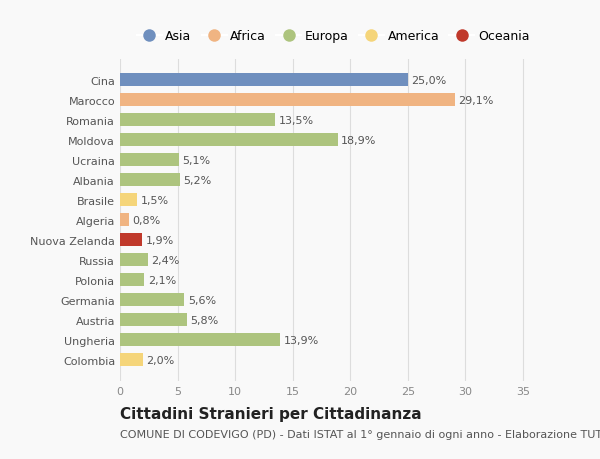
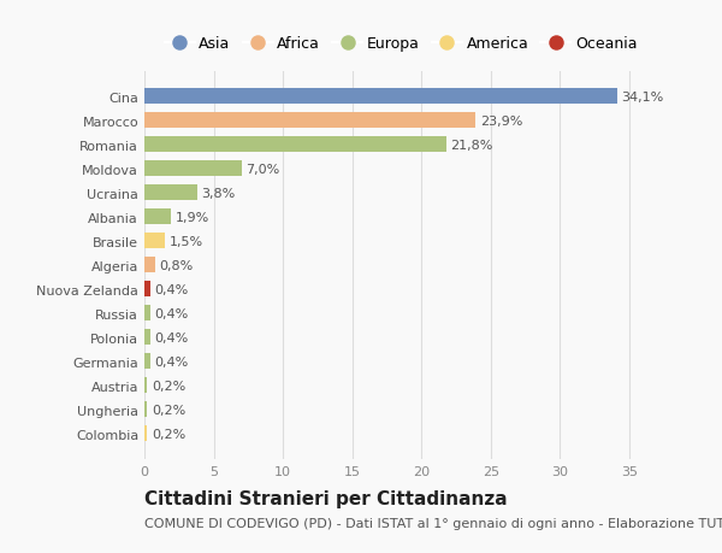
Cina: 25,0% -> 34,1%
Marocco: 29,1% -> 23,9%
Romania: 13,5% -> 21,8%
Moldova: 18,9% -> 7,0%
Ucraina: 5,1% -> 3,8%
Albania: 5,2% -> 1,9%
Nuova Zelanda: 1,9% -> 0,4%
Russia: 2,4% -> 0,4%
Polonia: 2,1% -> 0,4%
Germania: 5,6% -> 0,4%
Austria: 5,8% -> 0,2%
Ungheria: 13,9% -> 0,2%
Colombia: 2,0% -> 0,2%
